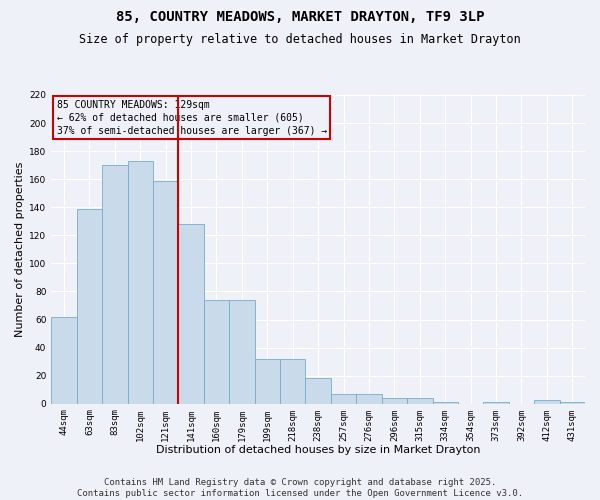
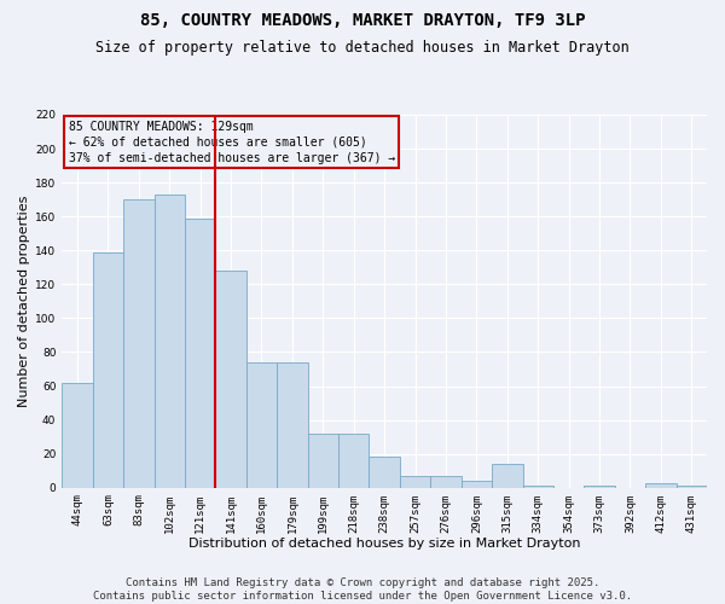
315sqm: 4 -> 14
